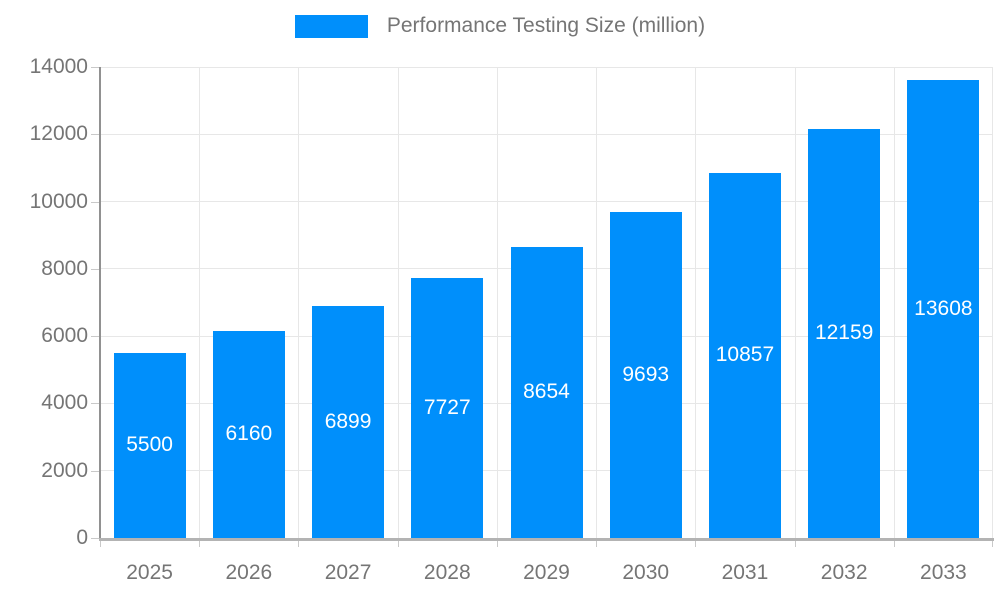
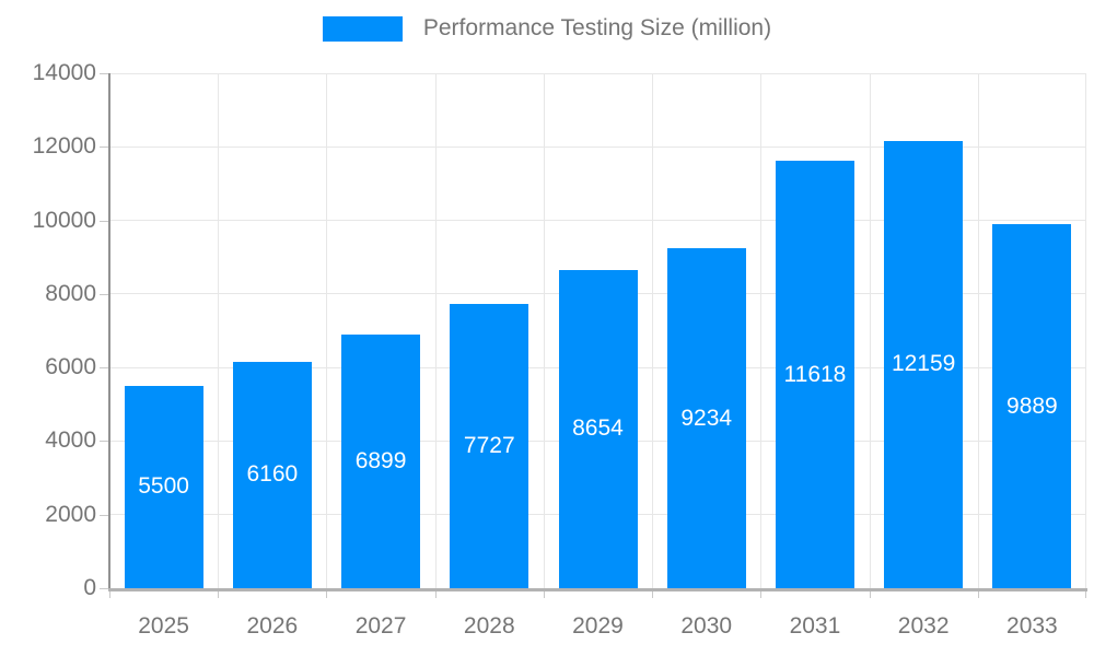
2030: 9693 -> 9234
2031: 10857 -> 11618
2033: 13608 -> 9889
